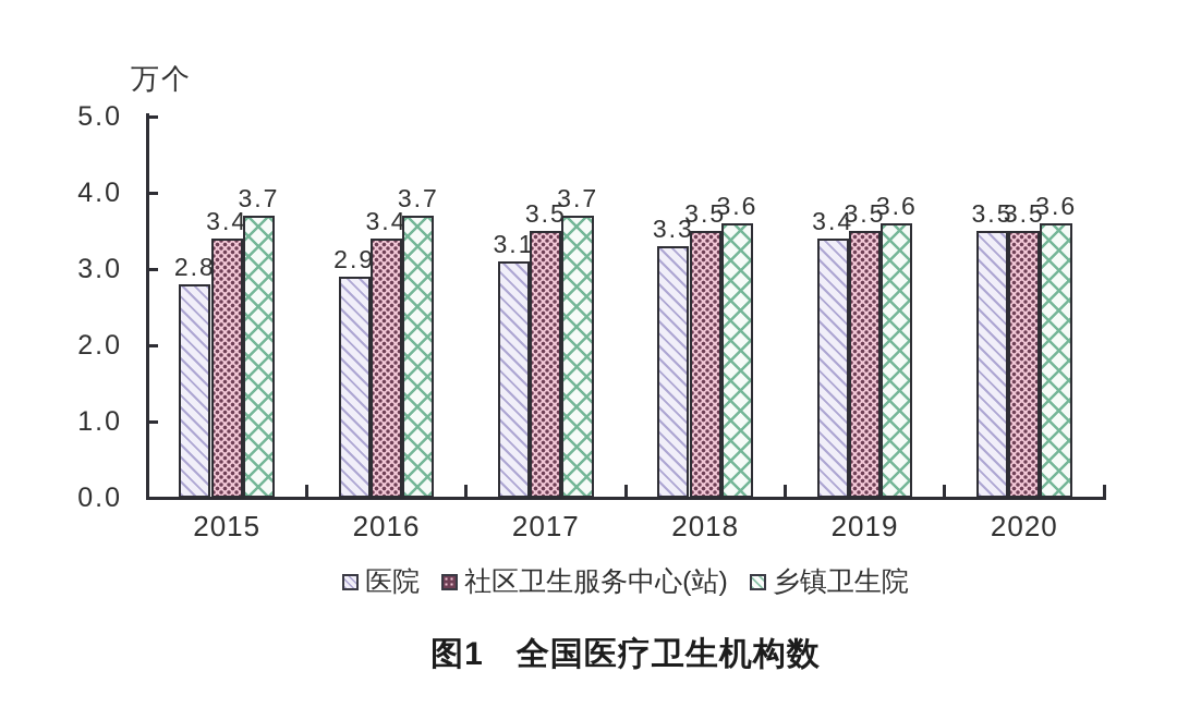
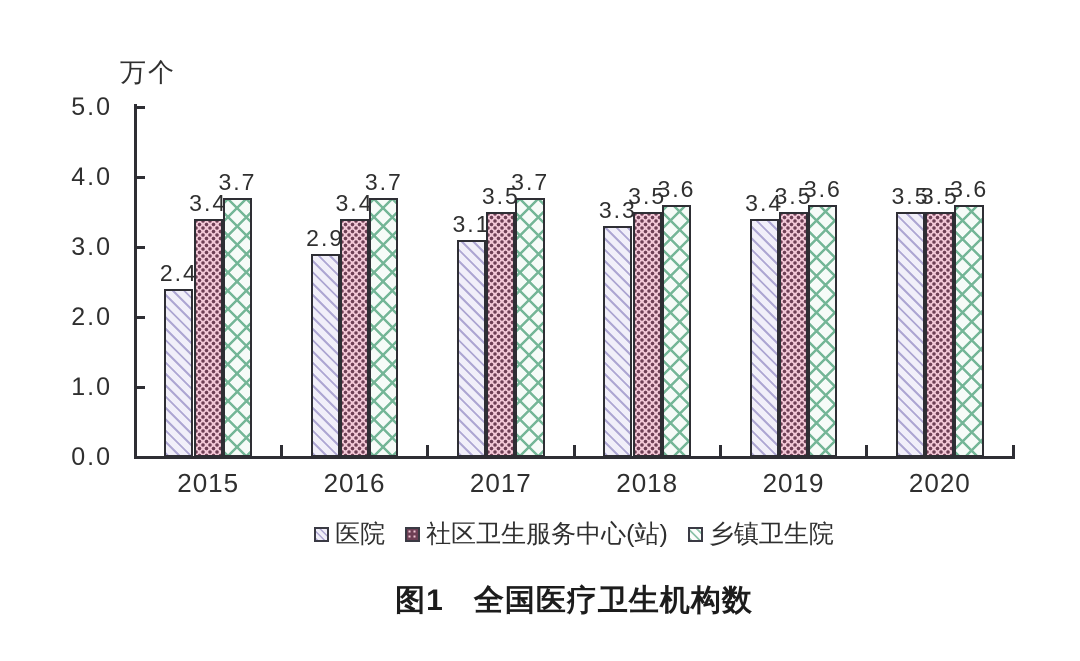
医院/2015: 2.8 -> 2.4
